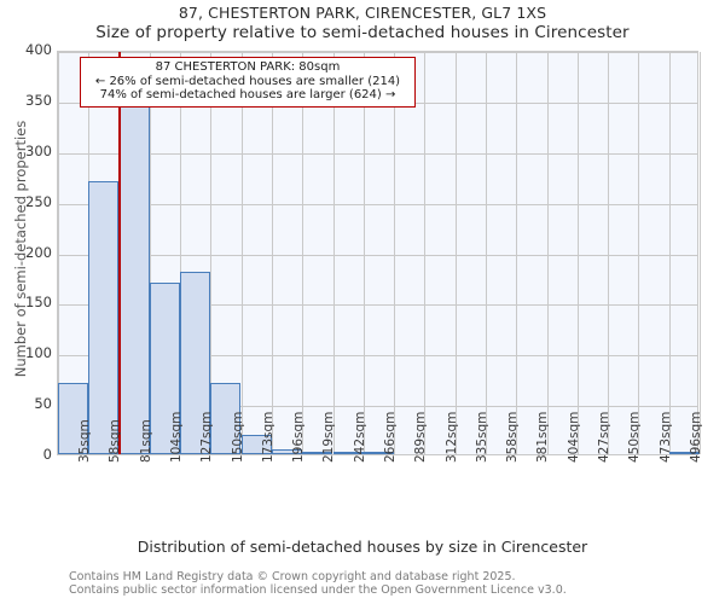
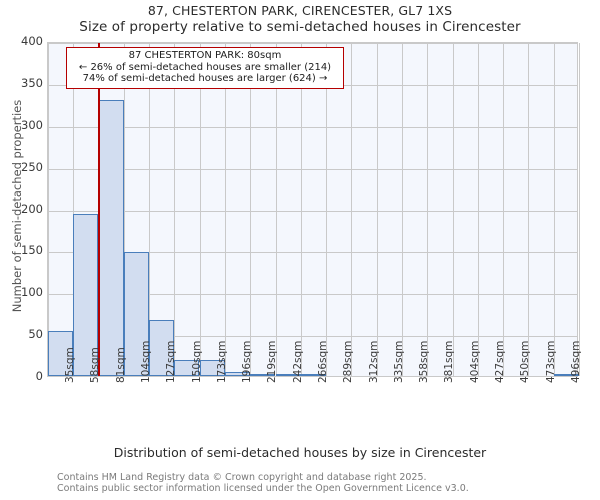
35sqm: 70 -> 50
58sqm: 270 -> 190
81sqm: 380 -> 330
104sqm: 170 -> 150
127sqm: 180 -> 70
150sqm: 70 -> 20
